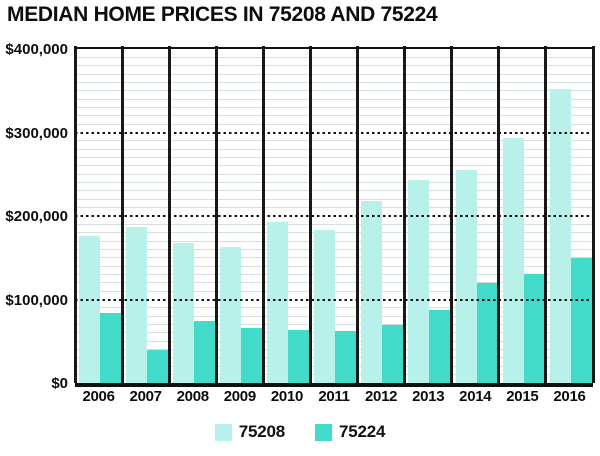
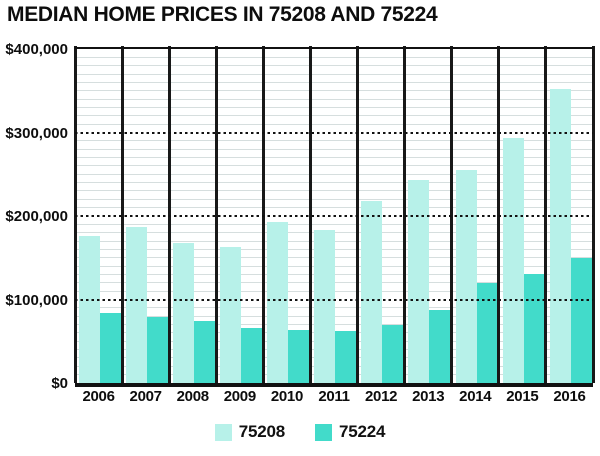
75224/2007: $40000 -> $80000
